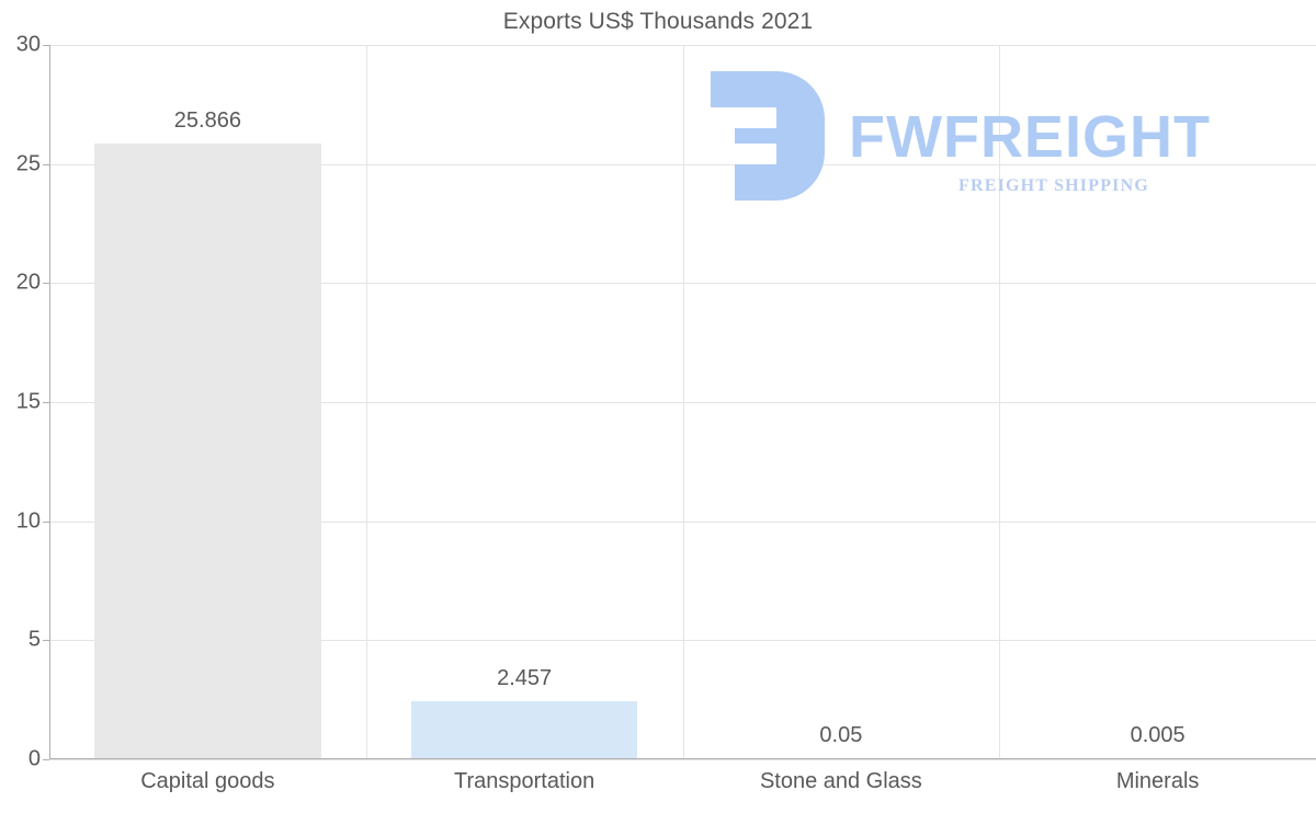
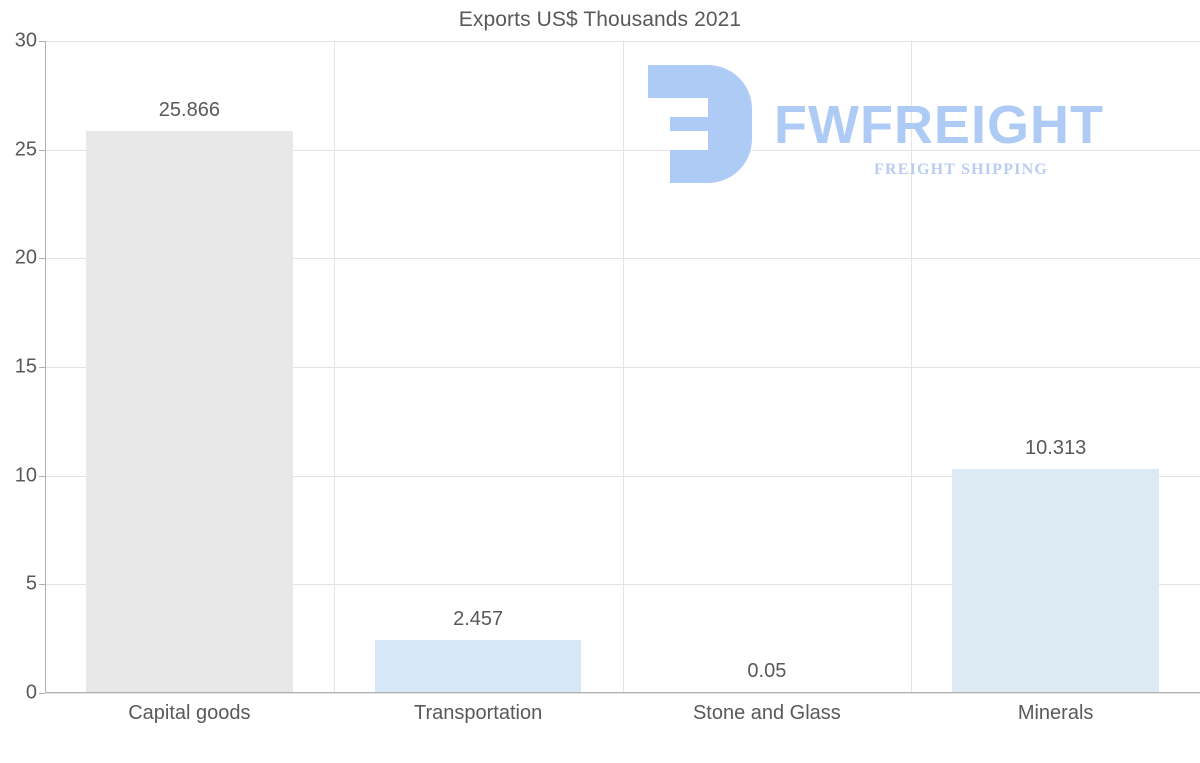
Minerals: 0.005 -> 10.313
